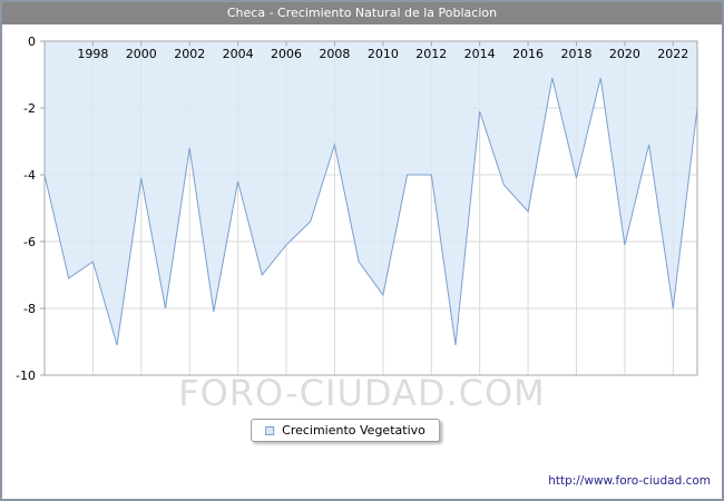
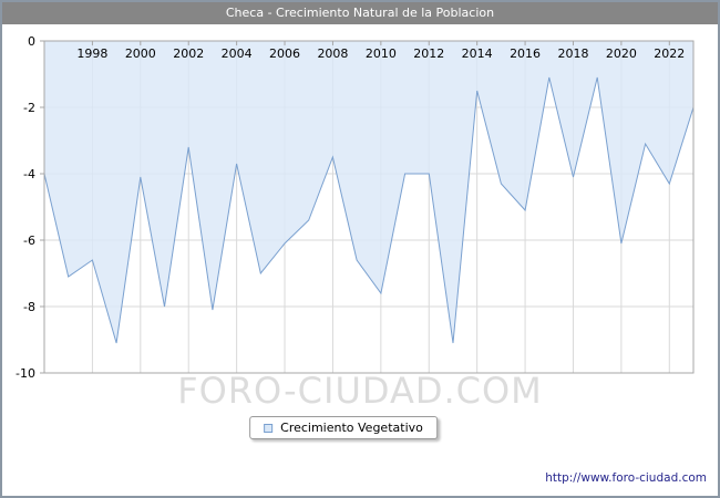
2004: -4.2 -> -3.7
2008: -3.1 -> -3.5
2014: -2.1 -> -1.5
2022: -8.0 -> -4.3
